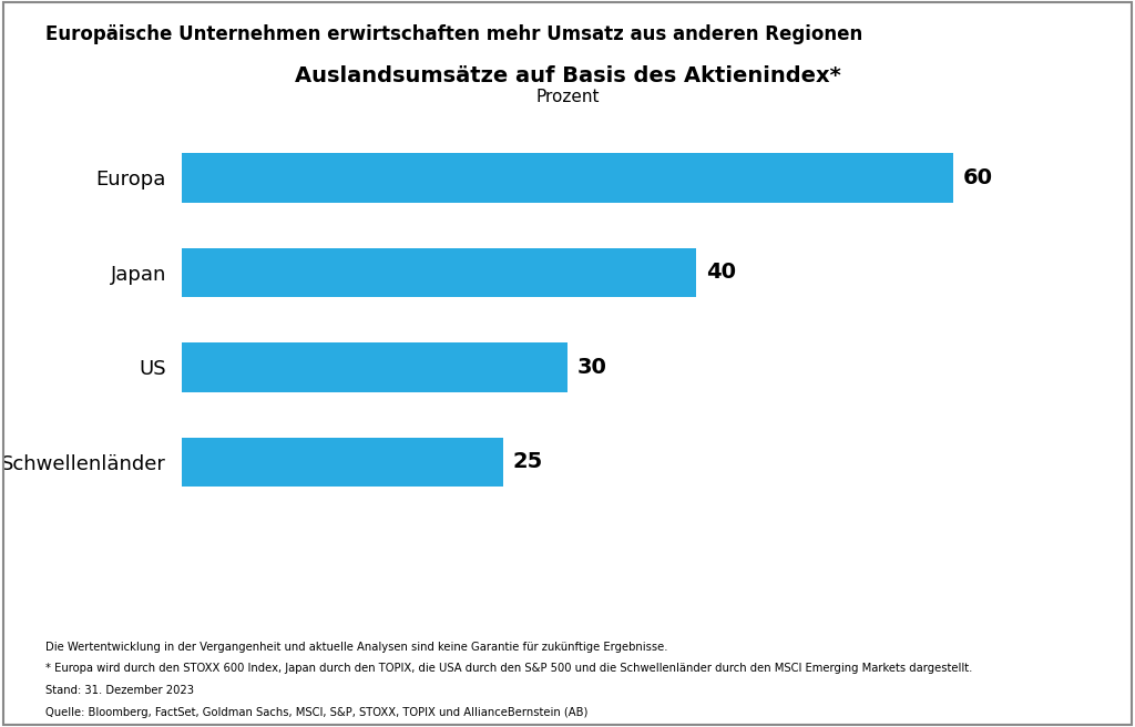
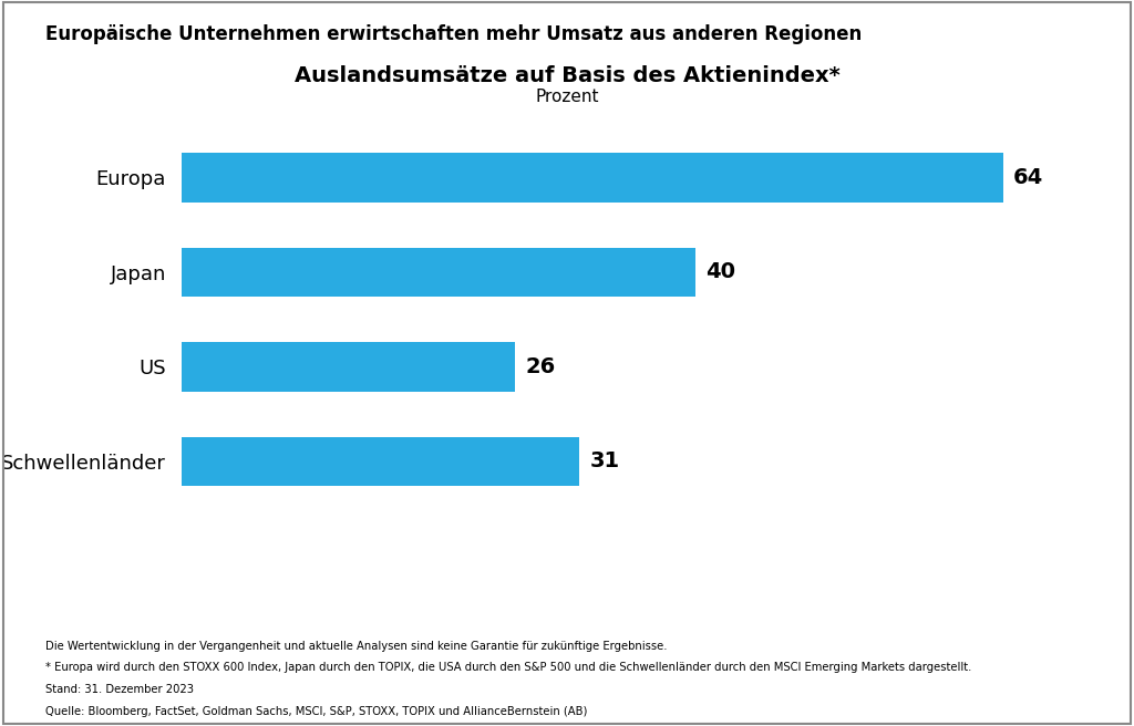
Europa: 60 -> 64
US: 30 -> 26
Schwellenländer: 25 -> 31
